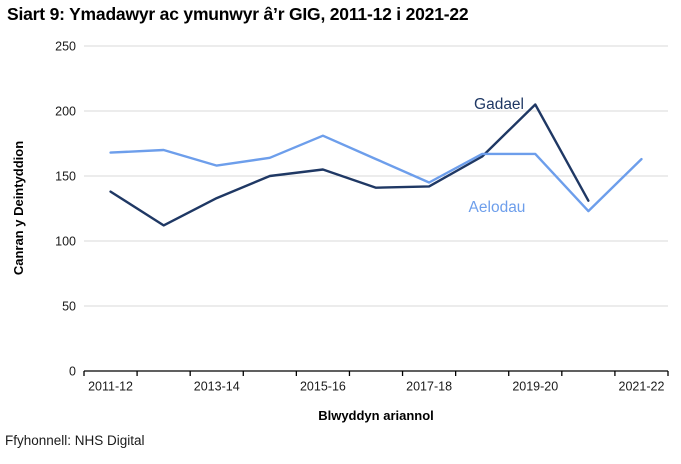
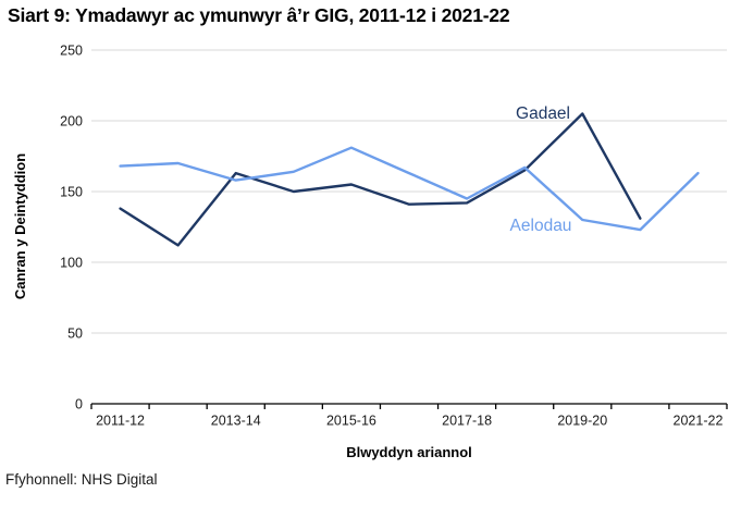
Gadael/2013-14: 133 -> 163
Aelodau/2019-20: 167 -> 130
